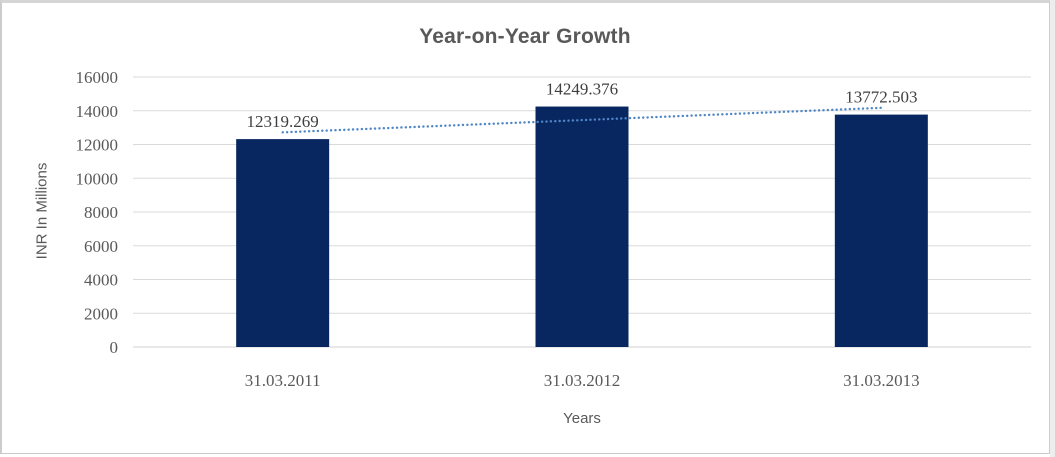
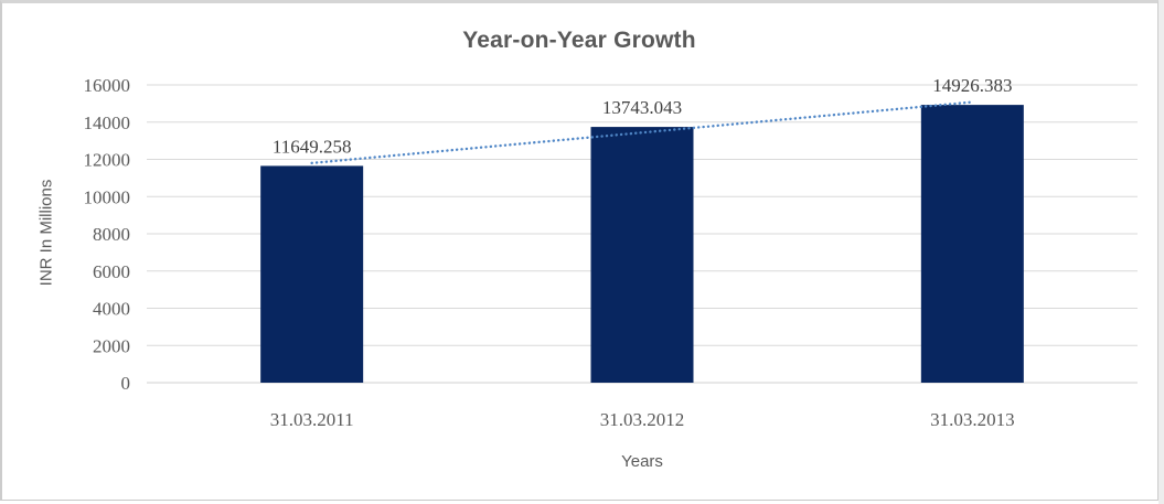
31.03.2011: 12319.269 -> 11649.258
31.03.2012: 14249.376 -> 13743.043
31.03.2013: 13772.503 -> 14926.383
